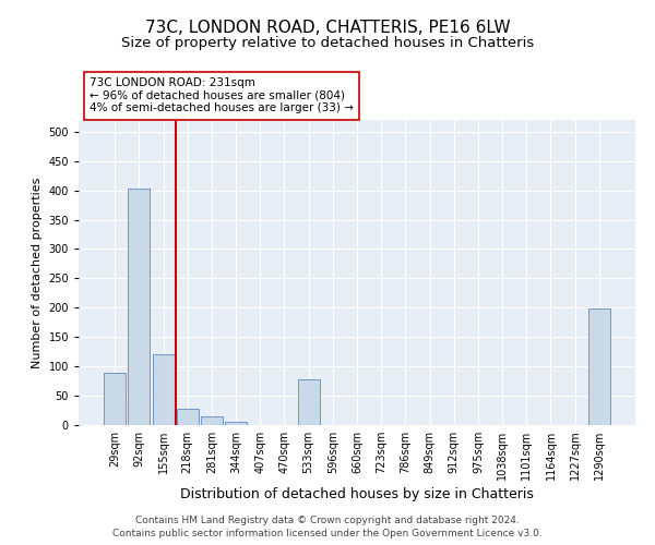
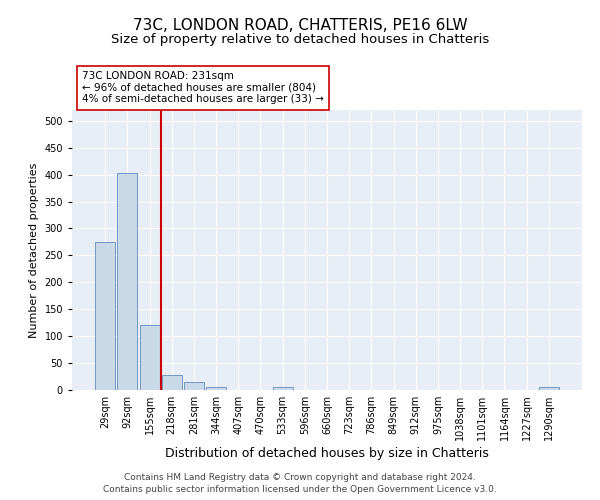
29sqm: 90 -> 275
533sqm: 78 -> 5
1290sqm: 198 -> 5
